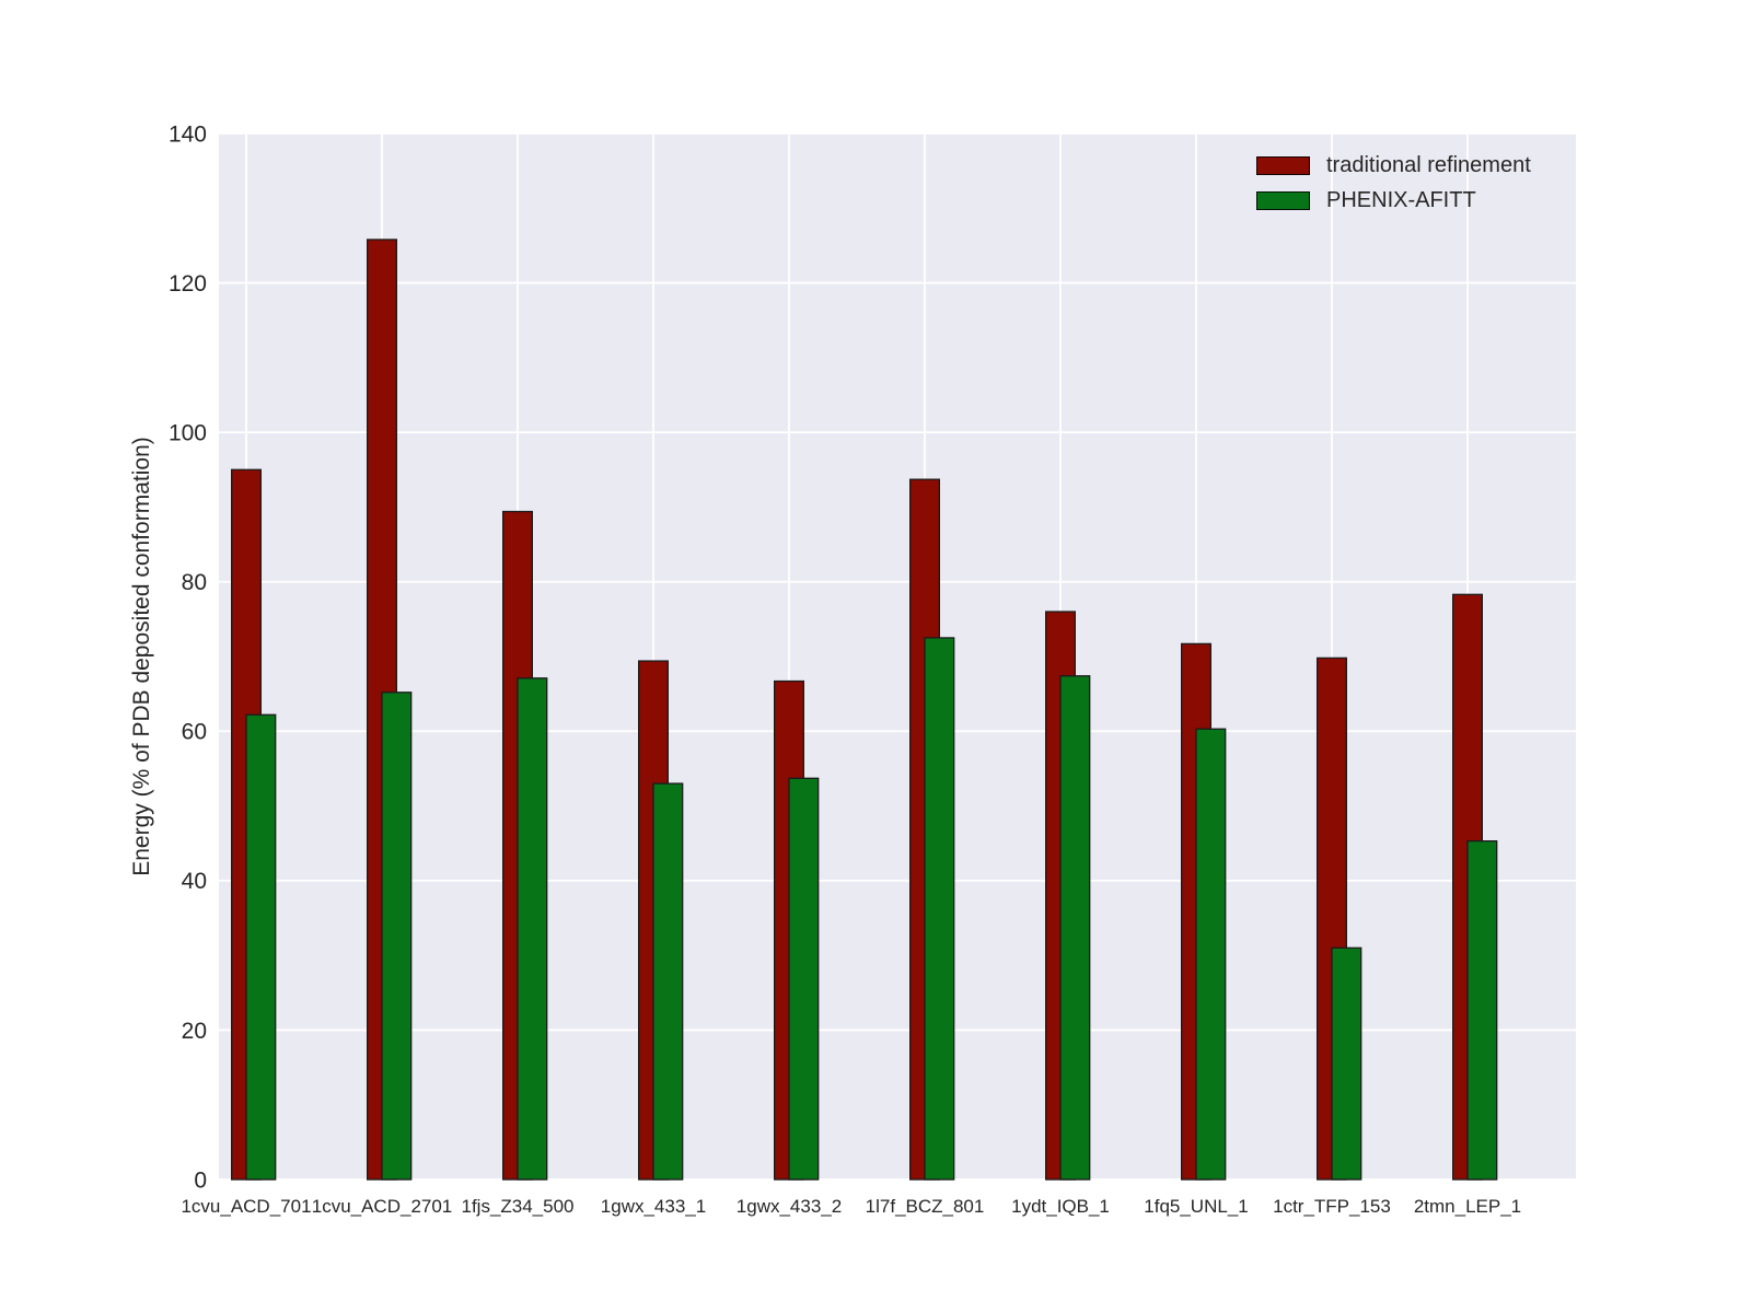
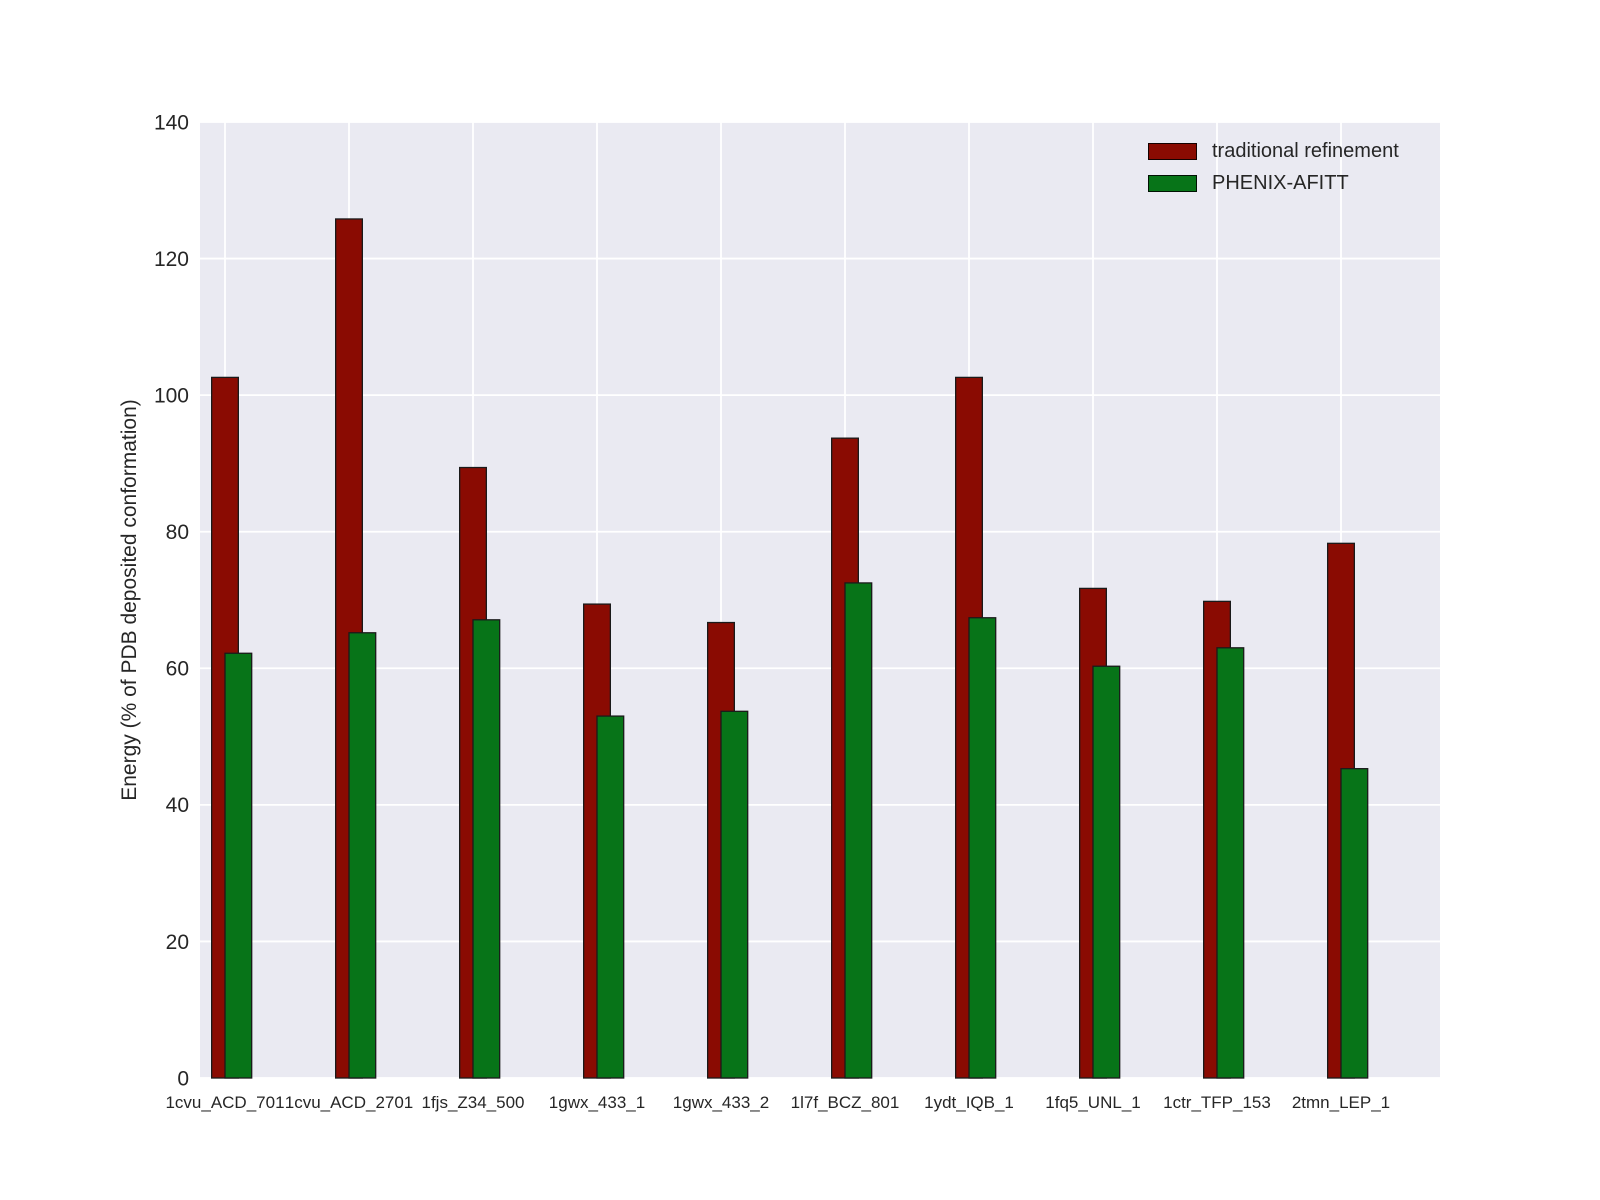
traditional refinement/1cvu_ACD_701: 95 -> 103
traditional refinement/1ydt_IQB_1: 76 -> 103
PHENIX-AFITT/1ctr_TFP_153: 31 -> 63
